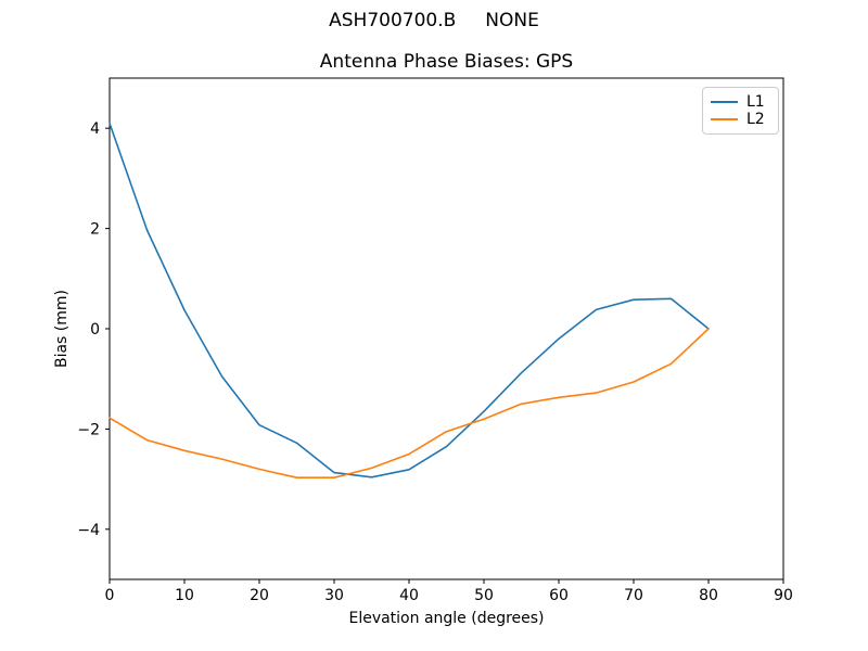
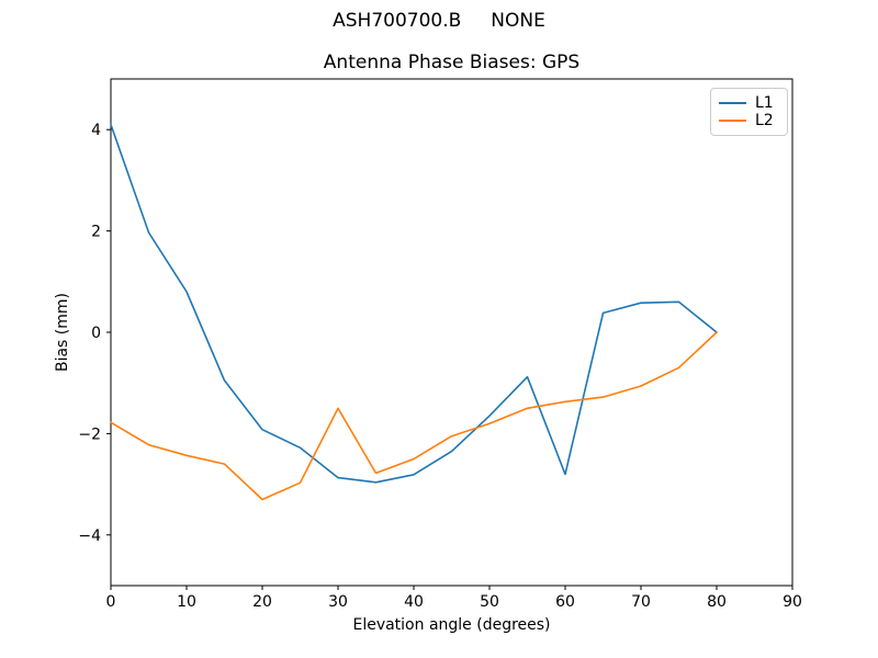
L1/10: 0.4 -> 0.8
L2/20: -2.8 -> -3.3
L2/30: -3.0 -> -1.5
L1/60: -0.2 -> -2.8
